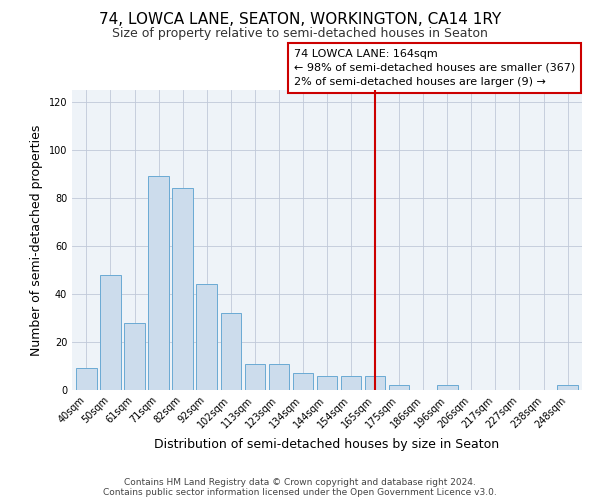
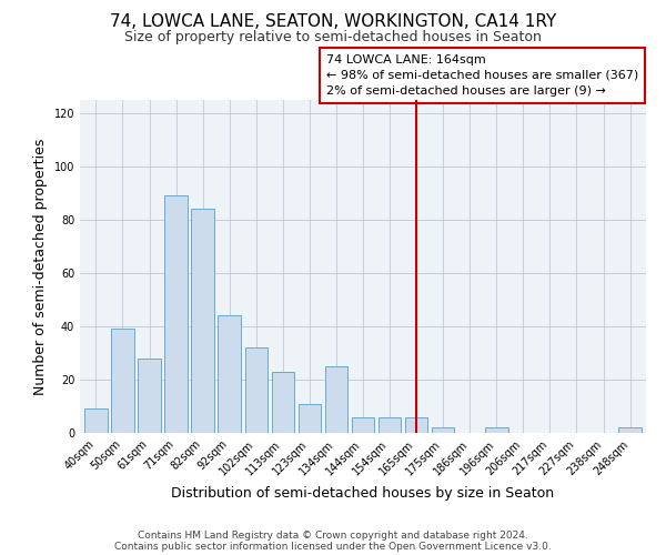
50sqm: 48 -> 39
113sqm: 11 -> 23
134sqm: 7 -> 25
